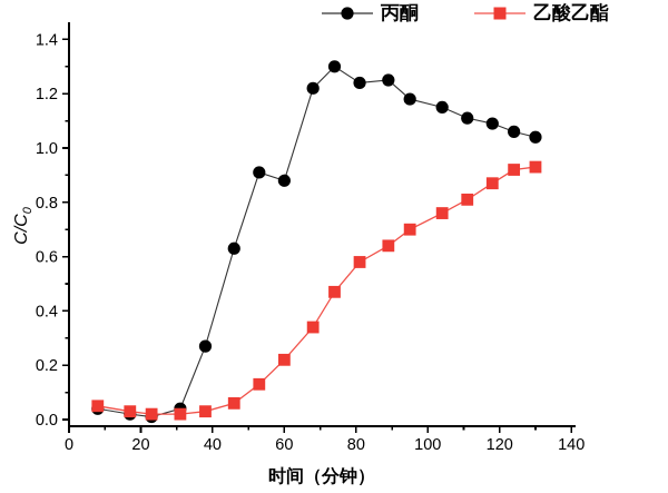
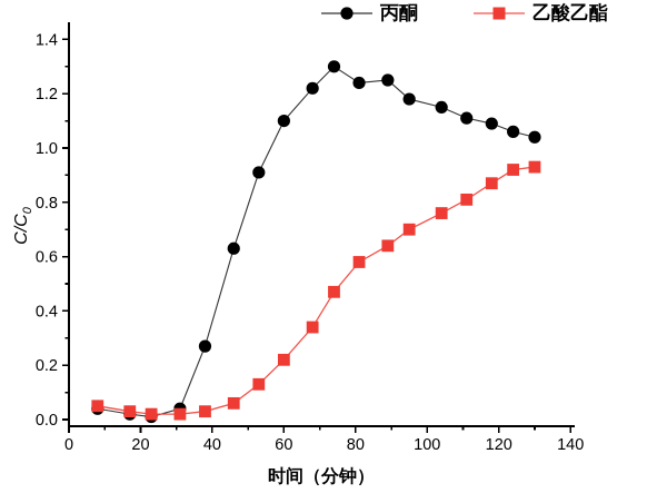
丙酮/60: 0.88 -> 1.10
